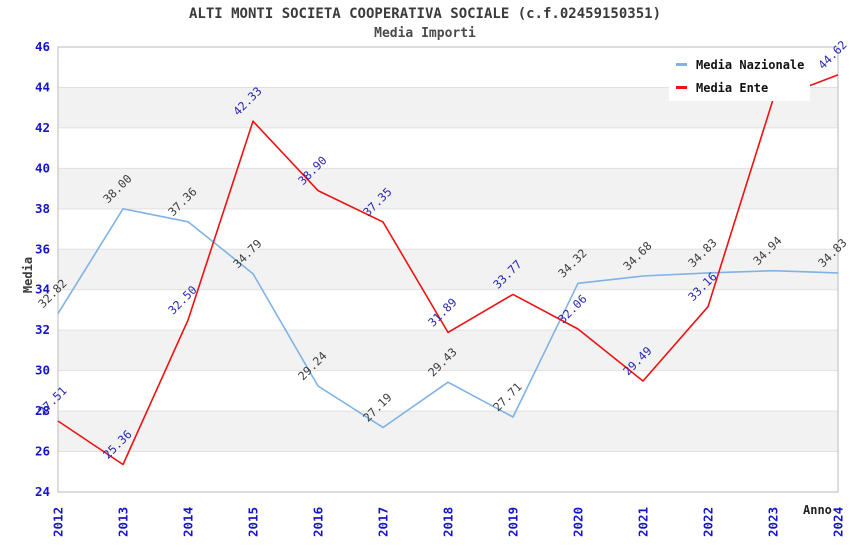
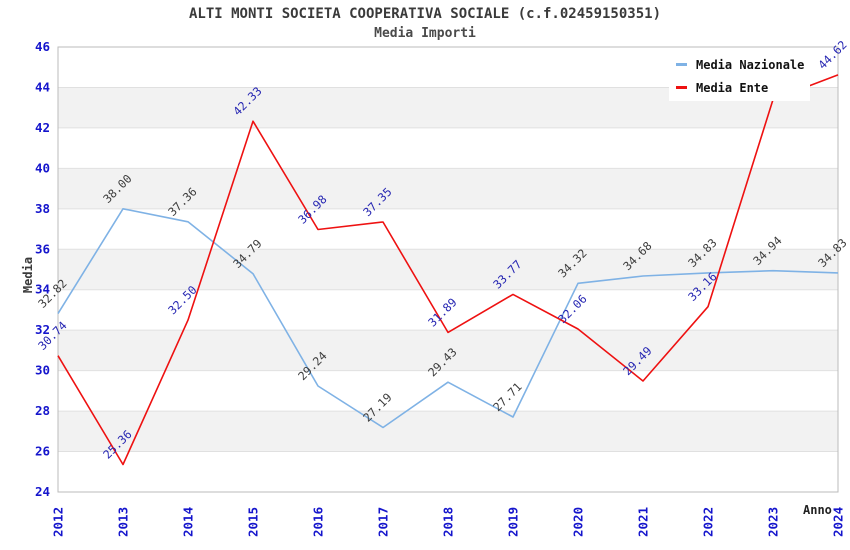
Media Ente/2012: 27.51 -> 30.74
Media Ente/2016: 38.90 -> 36.98
